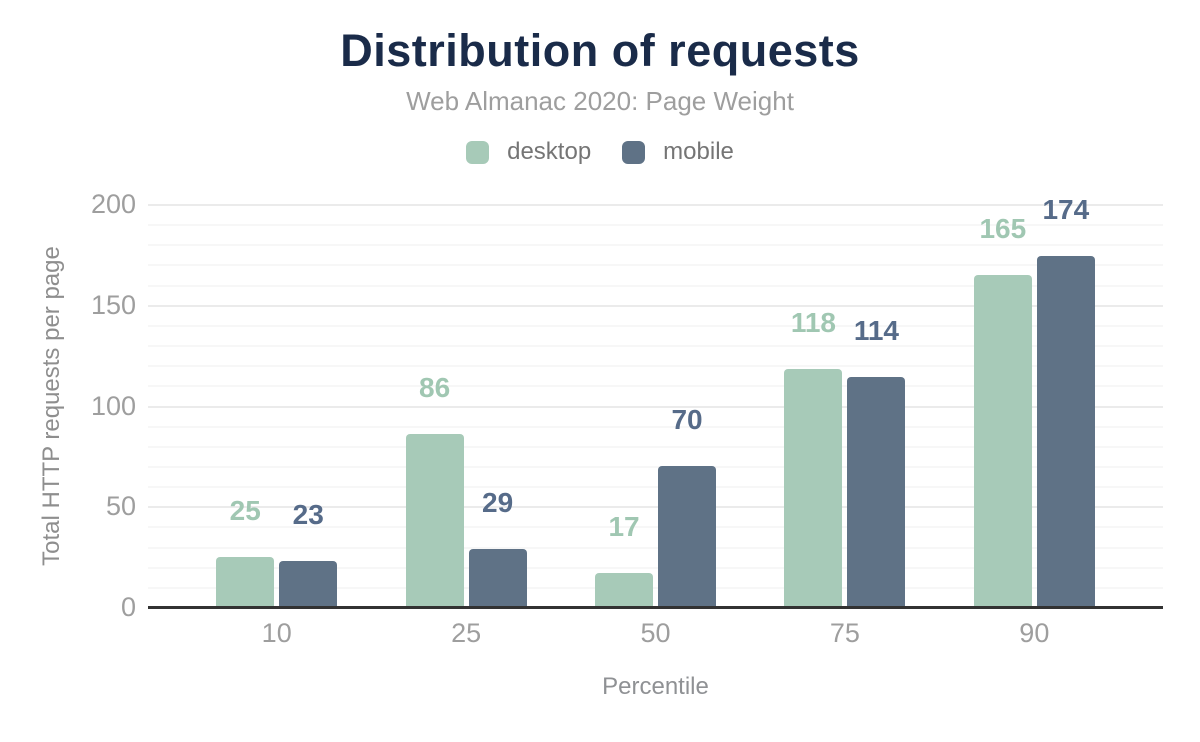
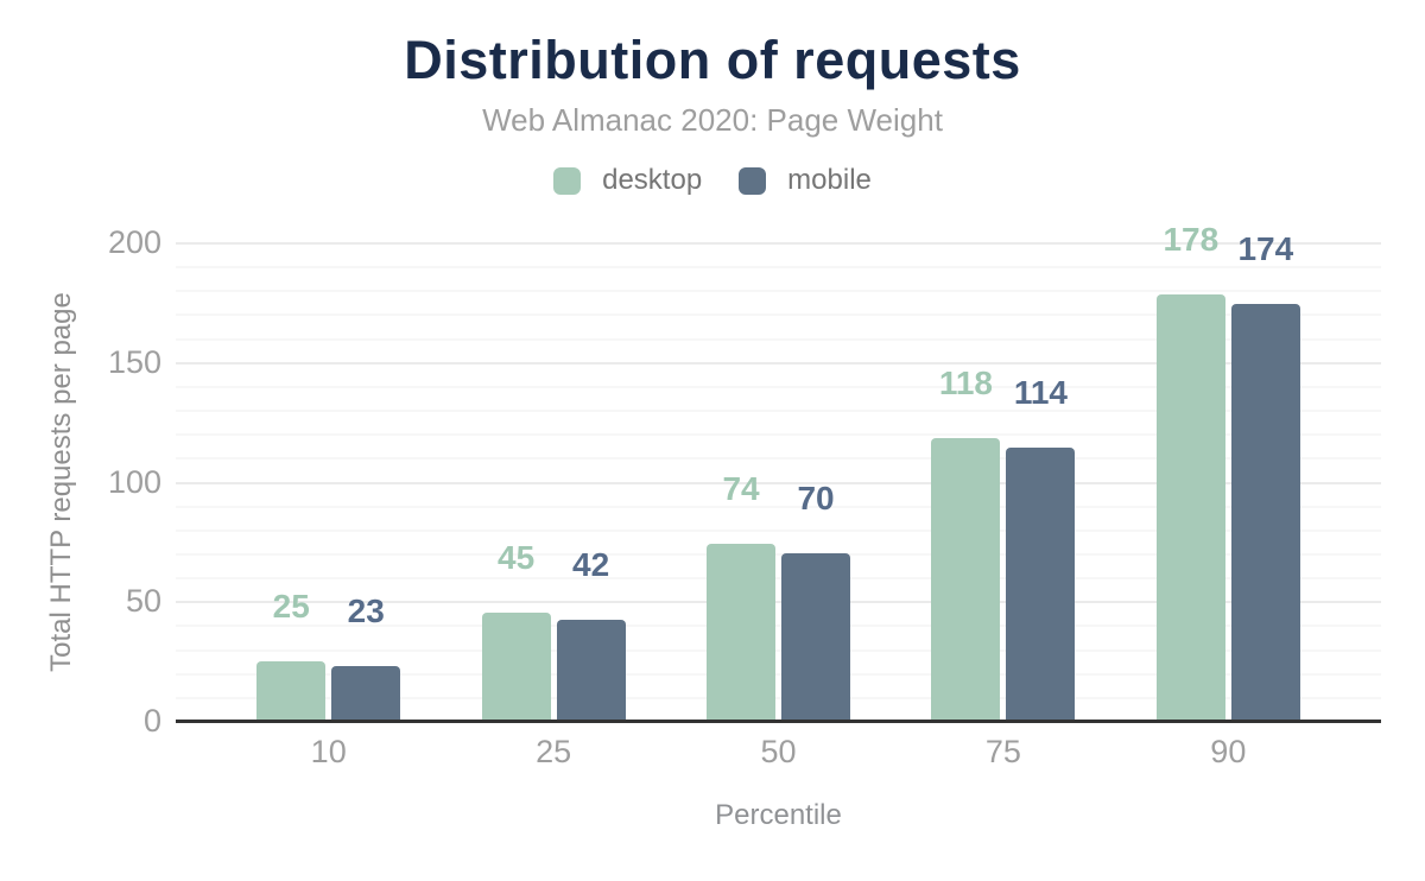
desktop/25: 86 -> 45
mobile/25: 29 -> 42
desktop/50: 17 -> 74
desktop/90: 165 -> 178
